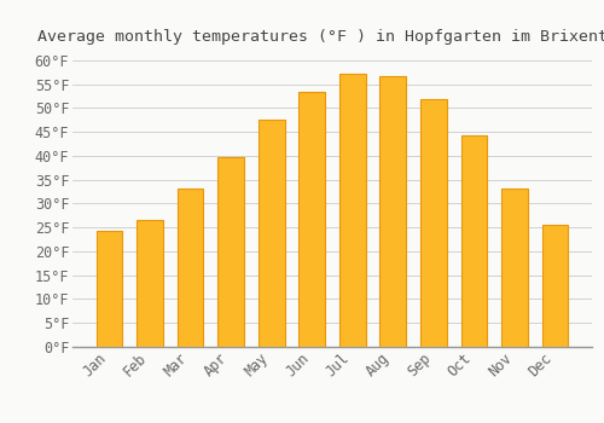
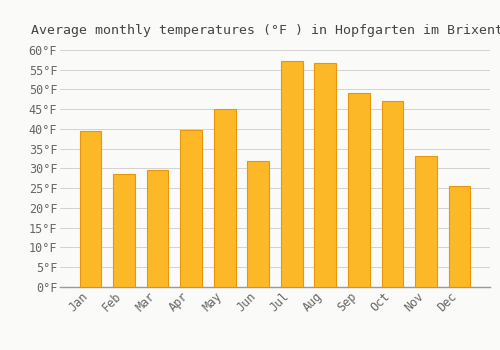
Jan: 24.3°F -> 39.5°F
Feb: 26.6°F -> 28.5°F
Mar: 33.1°F -> 29.5°F
May: 47.7°F -> 45.0°F
Jun: 53.4°F -> 32.0°F
Sep: 51.8°F -> 49.0°F
Oct: 44.2°F -> 47.0°F
